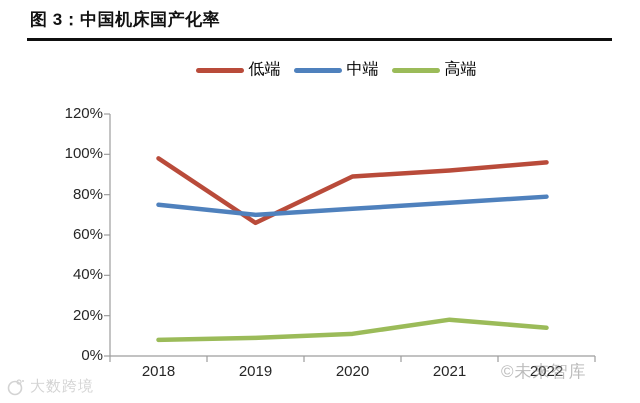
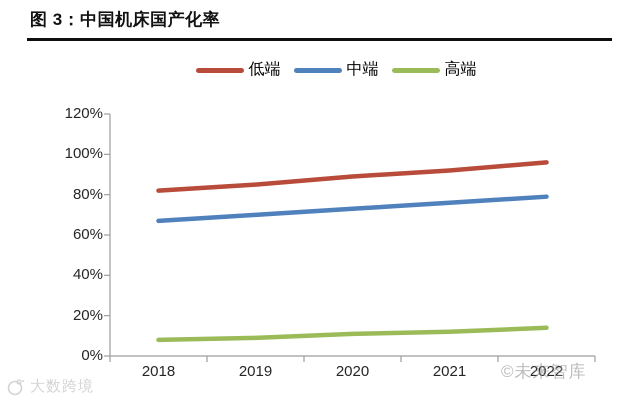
低端/2018: 98% -> 82%
中端/2018: 75% -> 67%
低端/2019: 66% -> 85%
高端/2021: 18% -> 12%
